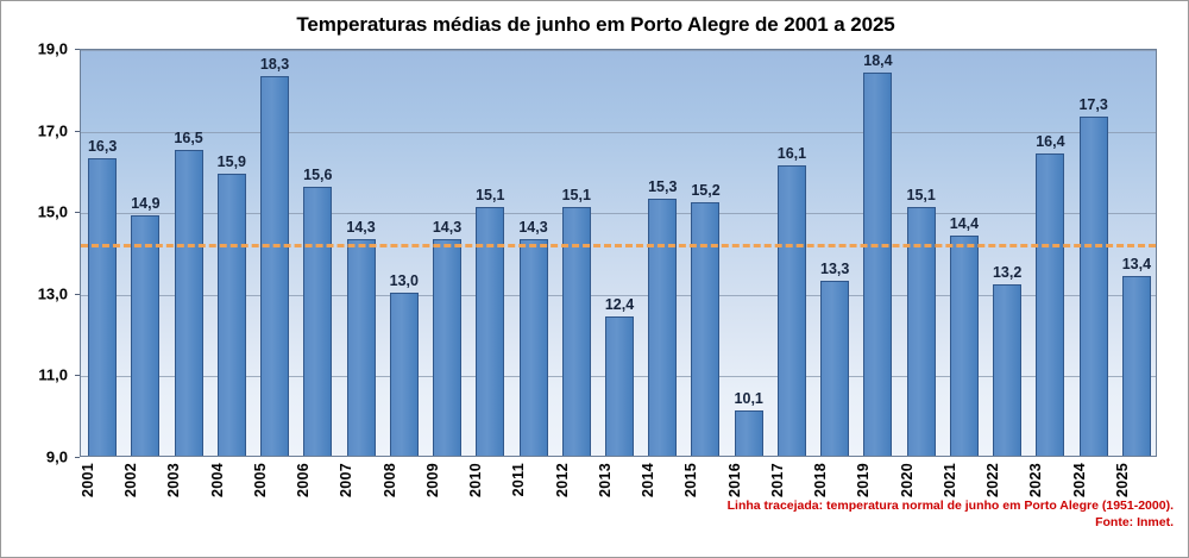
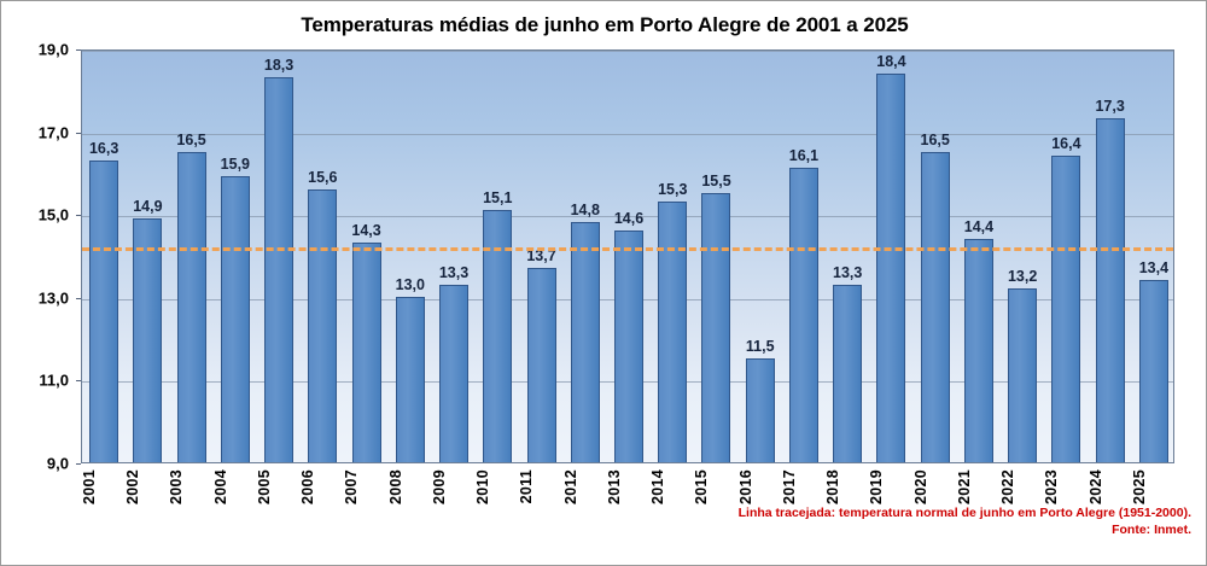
2009: 14,3 -> 13,3
2011: 14,3 -> 13,7
2012: 15,1 -> 14,8
2013: 12,4 -> 14,6
2015: 15,2 -> 15,5
2016: 10,1 -> 11,5
2020: 15,1 -> 16,5
